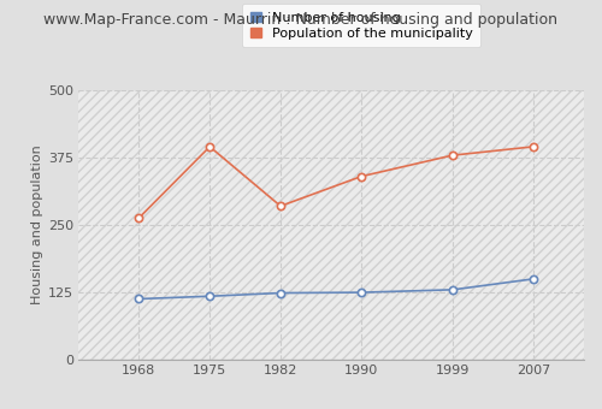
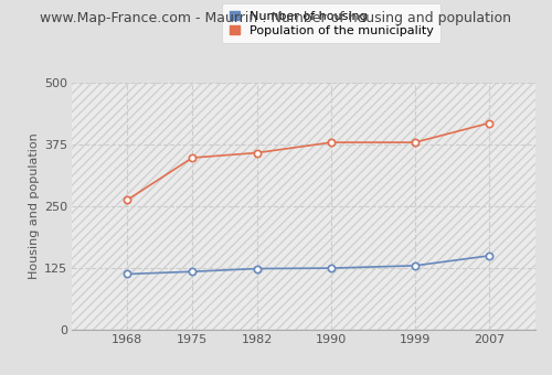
Population of the municipality/1975: 395 -> 348
Population of the municipality/1982: 285 -> 358
Population of the municipality/1990: 340 -> 379
Population of the municipality/2007: 395 -> 418
